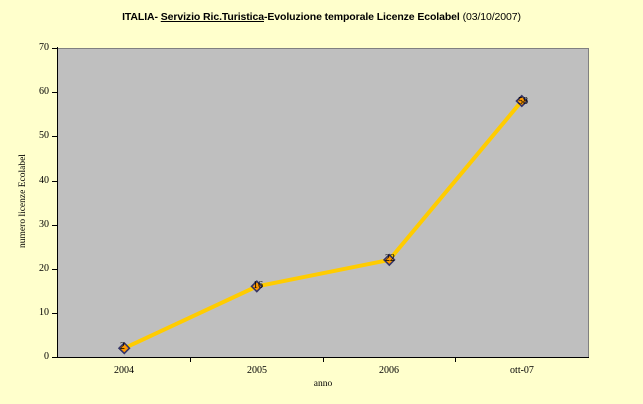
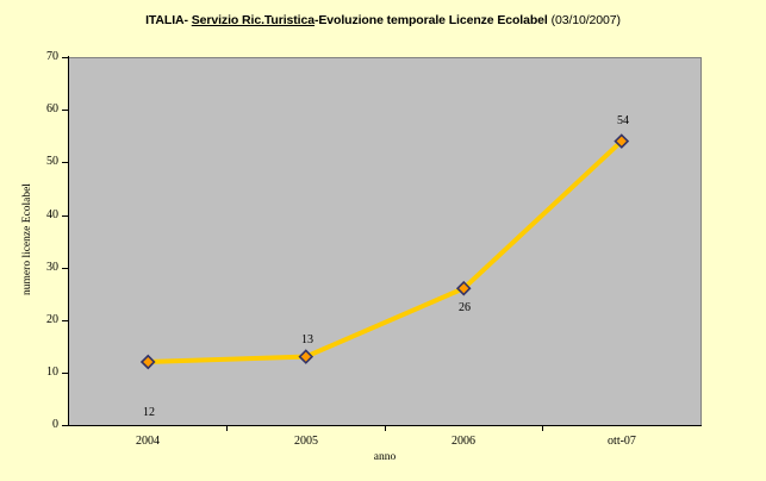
2004: 2 -> 12
2005: 16 -> 13
2006: 22 -> 26
ott-07: 58 -> 54
